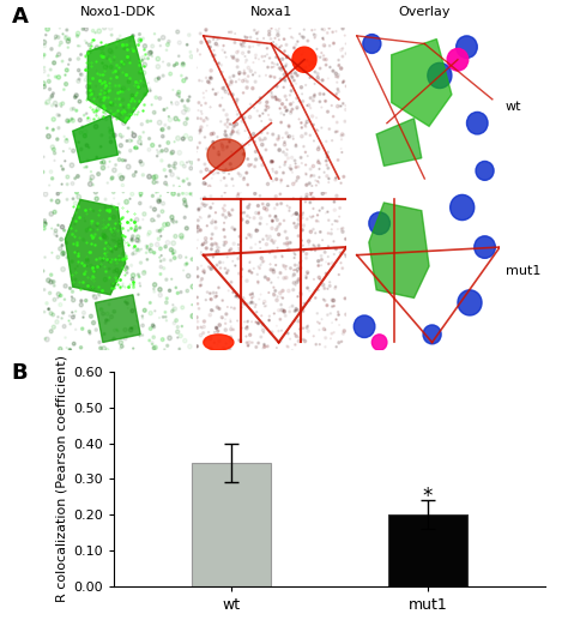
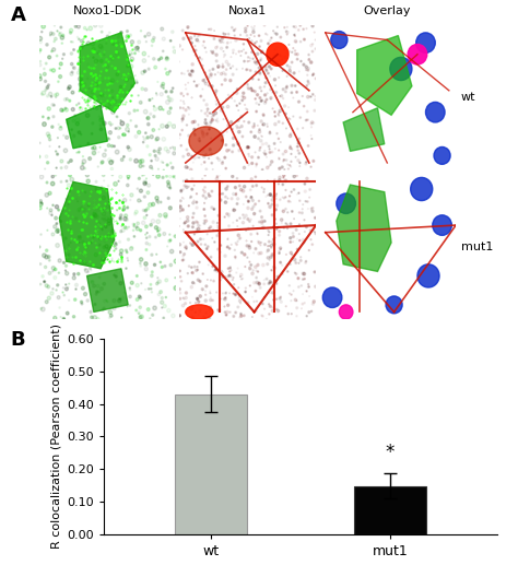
wt: 0.345 -> 0.430
mut1: 0.200 -> 0.148
